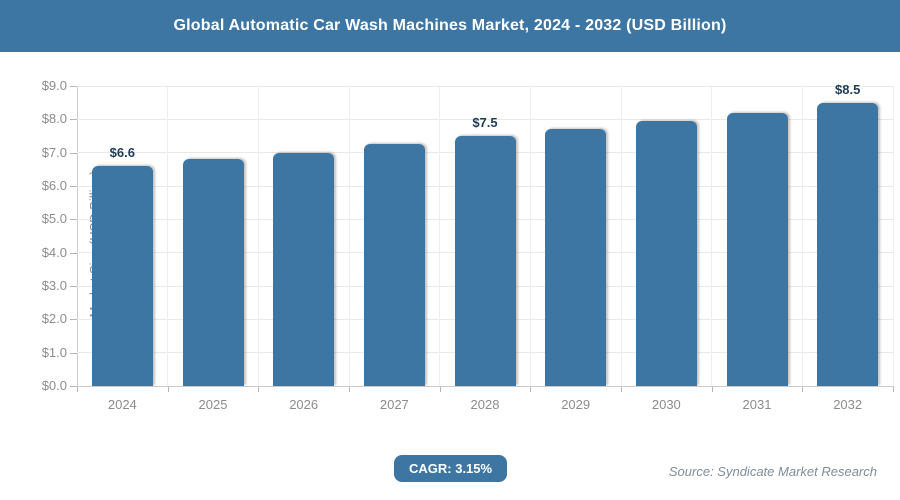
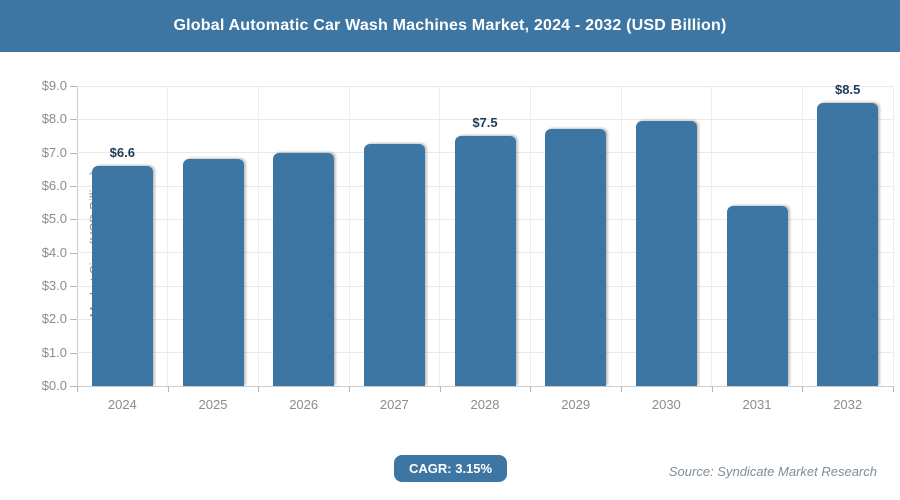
2031: $8.2 -> $5.4
